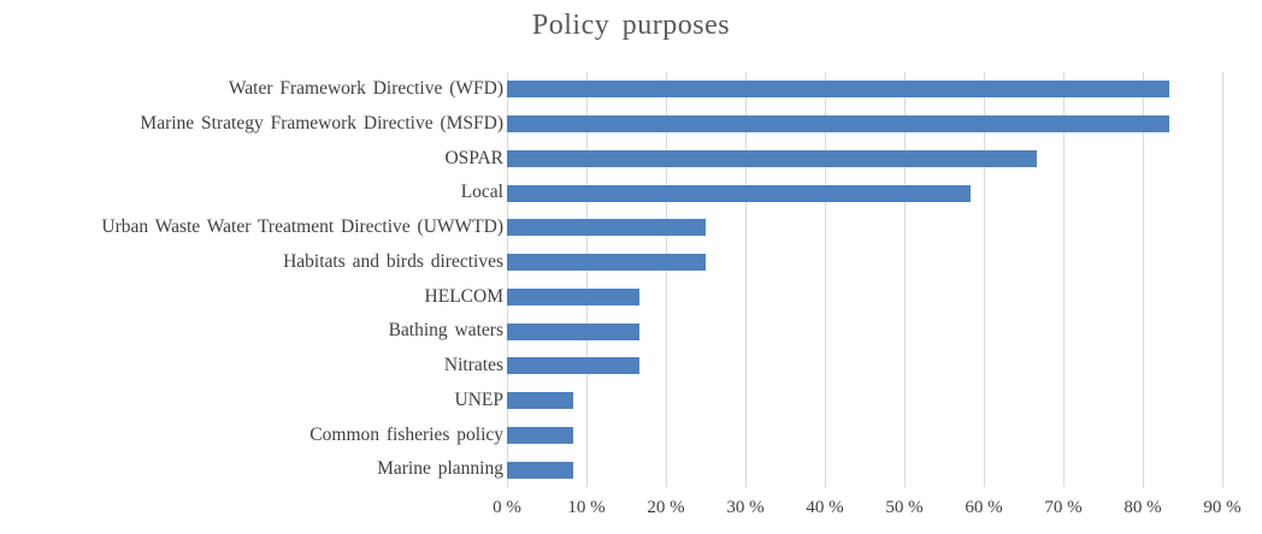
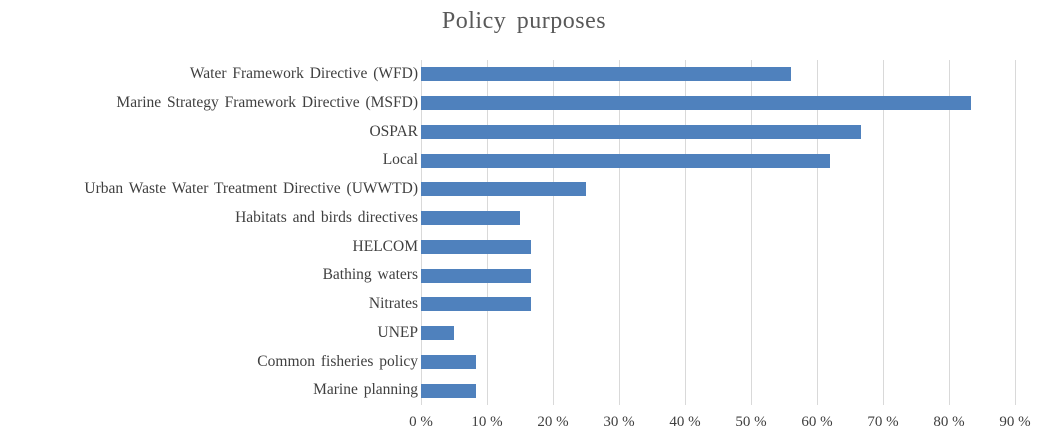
Water Framework Directive (WFD): 83% -> 56%
Local: 58% -> 62%
Habitats and birds directives: 25% -> 15%
UNEP: 8% -> 5%
